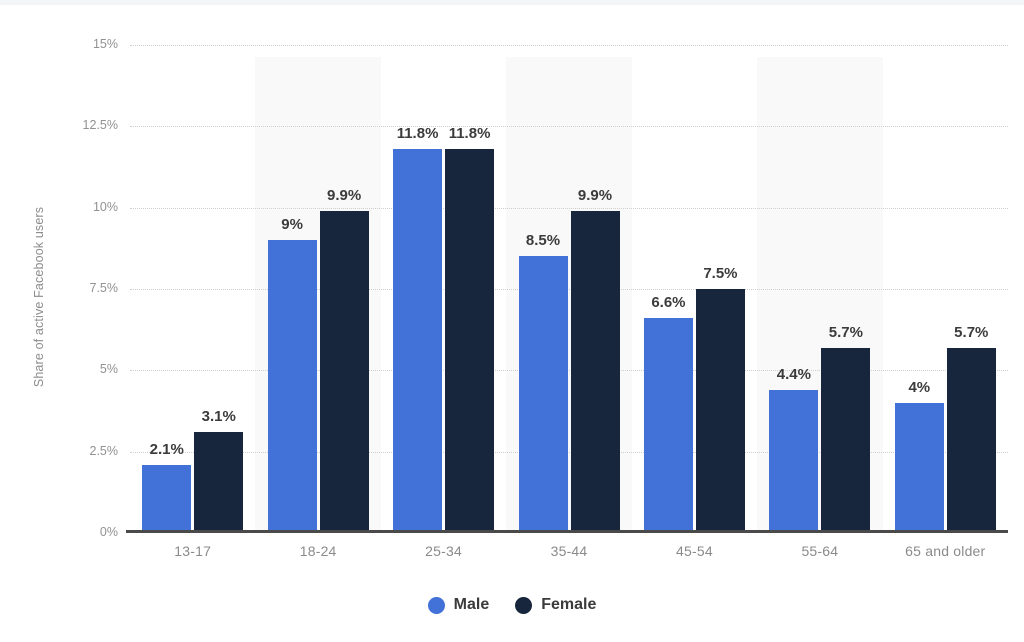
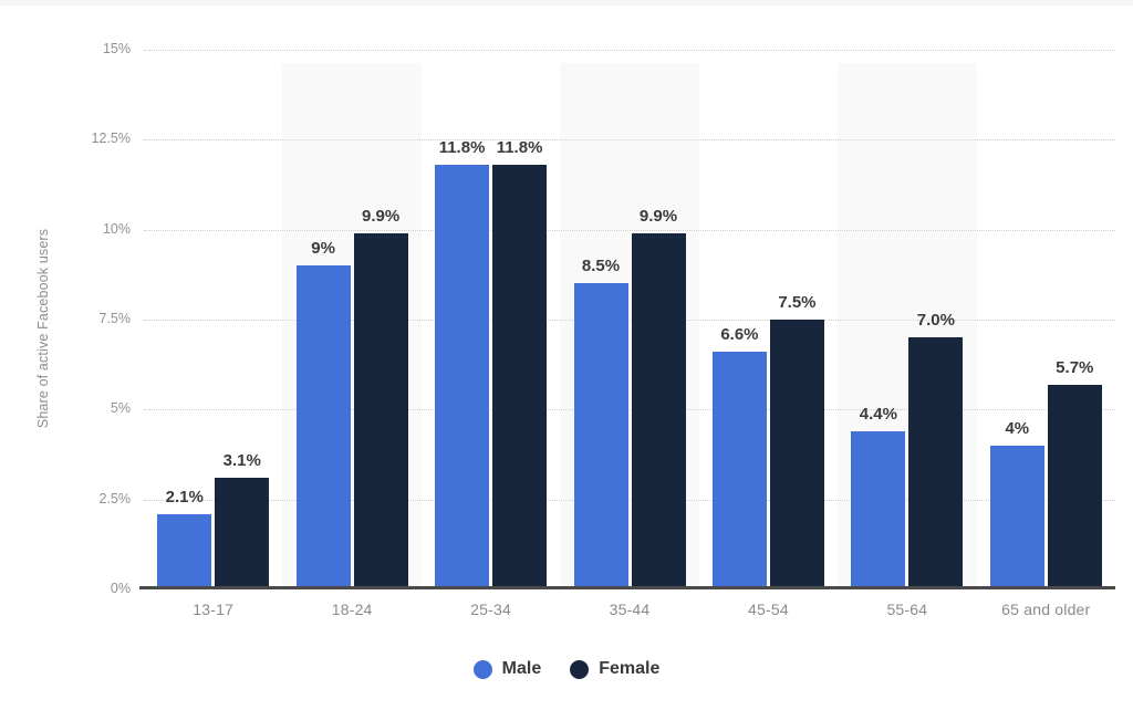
Female/55-64: 5.7% -> 7.0%
